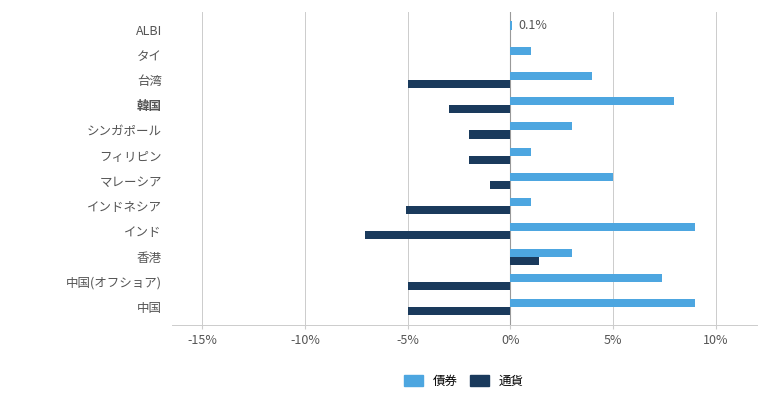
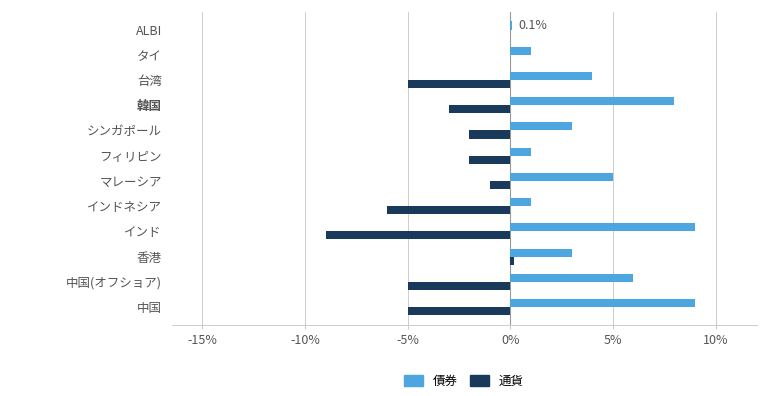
通貨/インドネシア: -5.1% -> -6.0%
通貨/インド: -7.1% -> -9.0%
通貨/香港: 1.4% -> 0.2%
債券/中国(オフショア): 7.4% -> 6.0%
